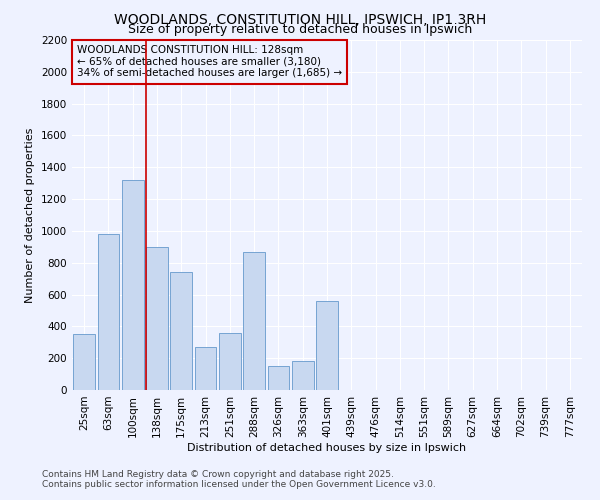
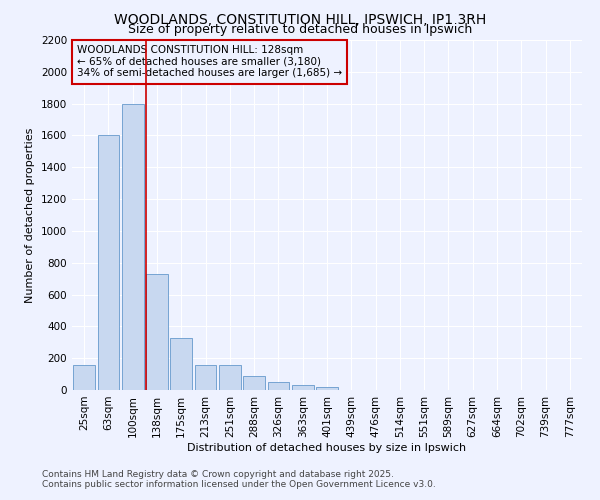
25sqm: 350 -> 160
63sqm: 980 -> 1600
100sqm: 1320 -> 1800
138sqm: 900 -> 730
175sqm: 740 -> 320
213sqm: 270 -> 160
251sqm: 360 -> 160
288sqm: 870 -> 80
326sqm: 150 -> 50
363sqm: 180 -> 30
401sqm: 560 -> 20
